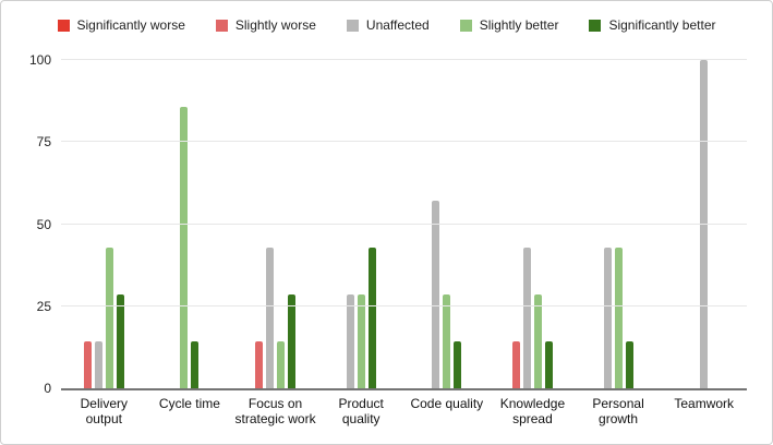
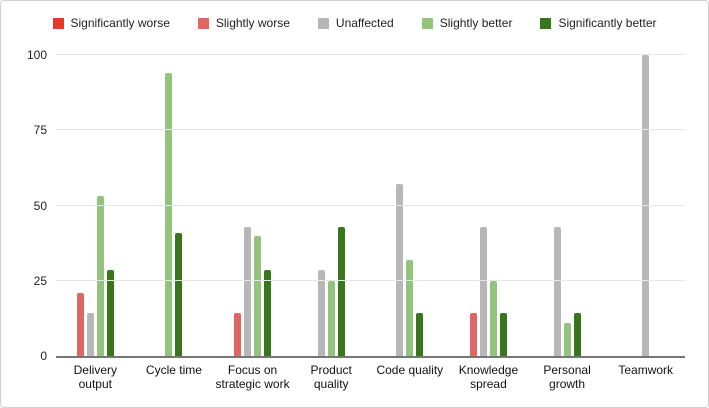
Slightly worse/Delivery output: 14 -> 21
Slightly better/Delivery output: 43 -> 53
Slightly better/Cycle time: 86 -> 94
Significantly better/Cycle time: 14 -> 41
Slightly better/Focus on strategic work: 14 -> 40
Slightly better/Product quality: 29 -> 25
Slightly better/Code quality: 29 -> 32
Slightly better/Knowledge spread: 29 -> 25
Slightly better/Personal growth: 43 -> 11
